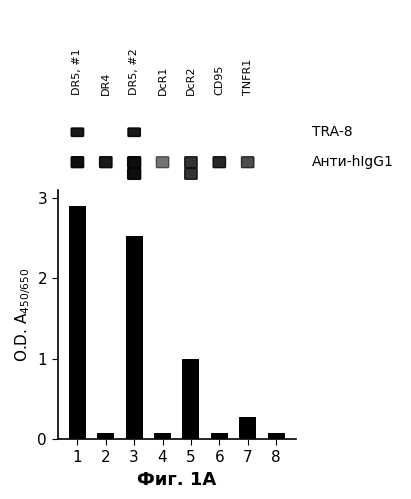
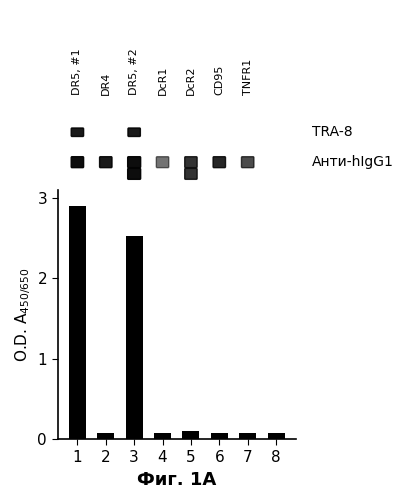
5: 1.00 -> 0.10
7: 0.28 -> 0.08
